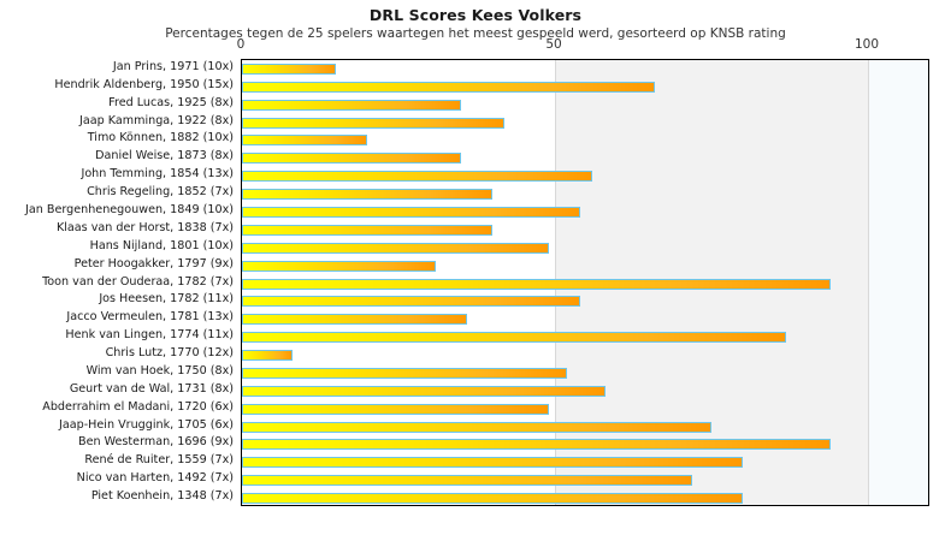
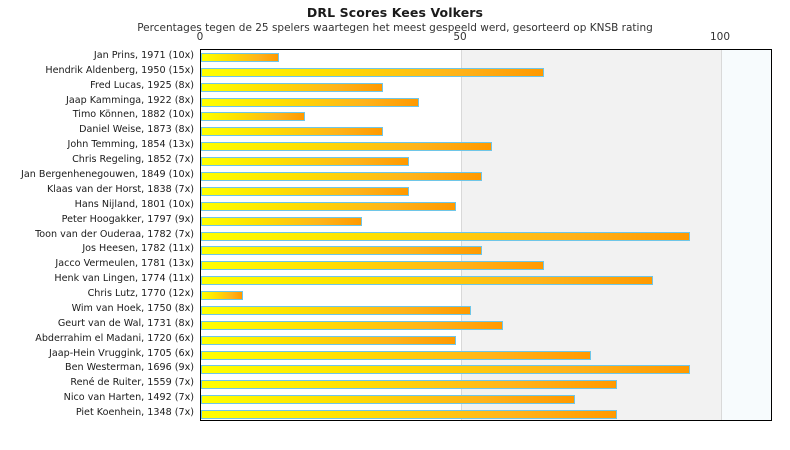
Jacco Vermeulen, 1781 (13x): 36 -> 66
